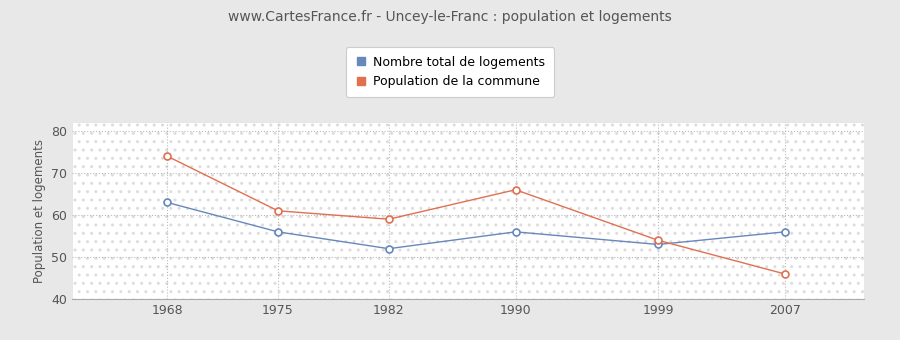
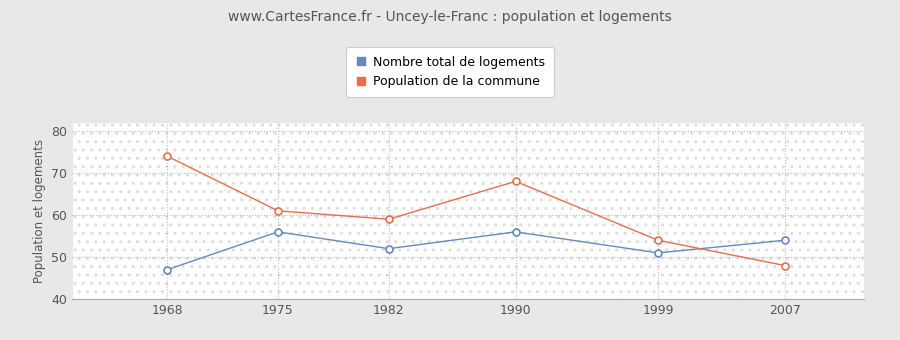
Nombre total de logements/1968: 63 -> 47
Population de la commune/1990: 66 -> 68
Nombre total de logements/1999: 53 -> 51
Nombre total de logements/2007: 56 -> 54
Population de la commune/2007: 46 -> 48
